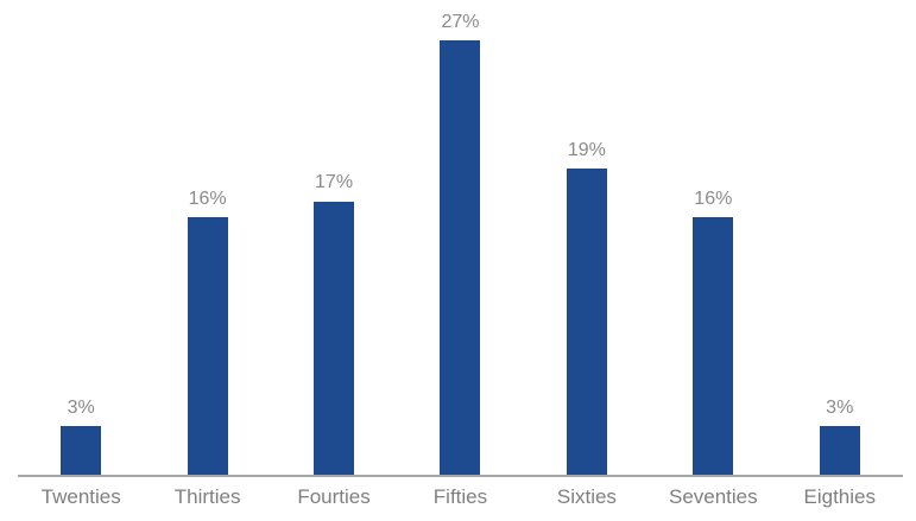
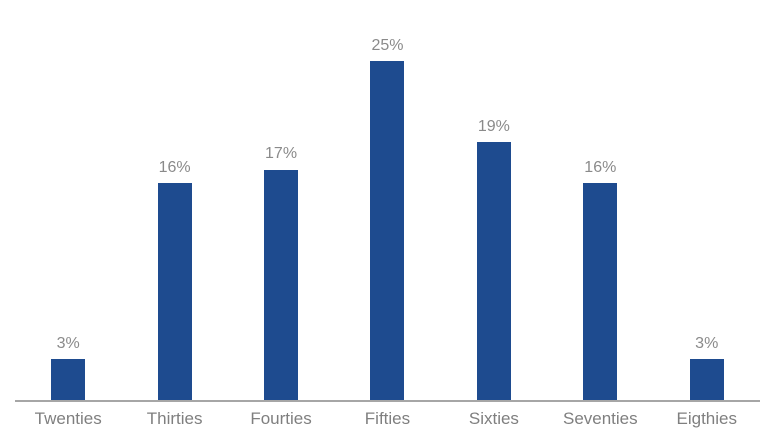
Fifties: 27% -> 25%
